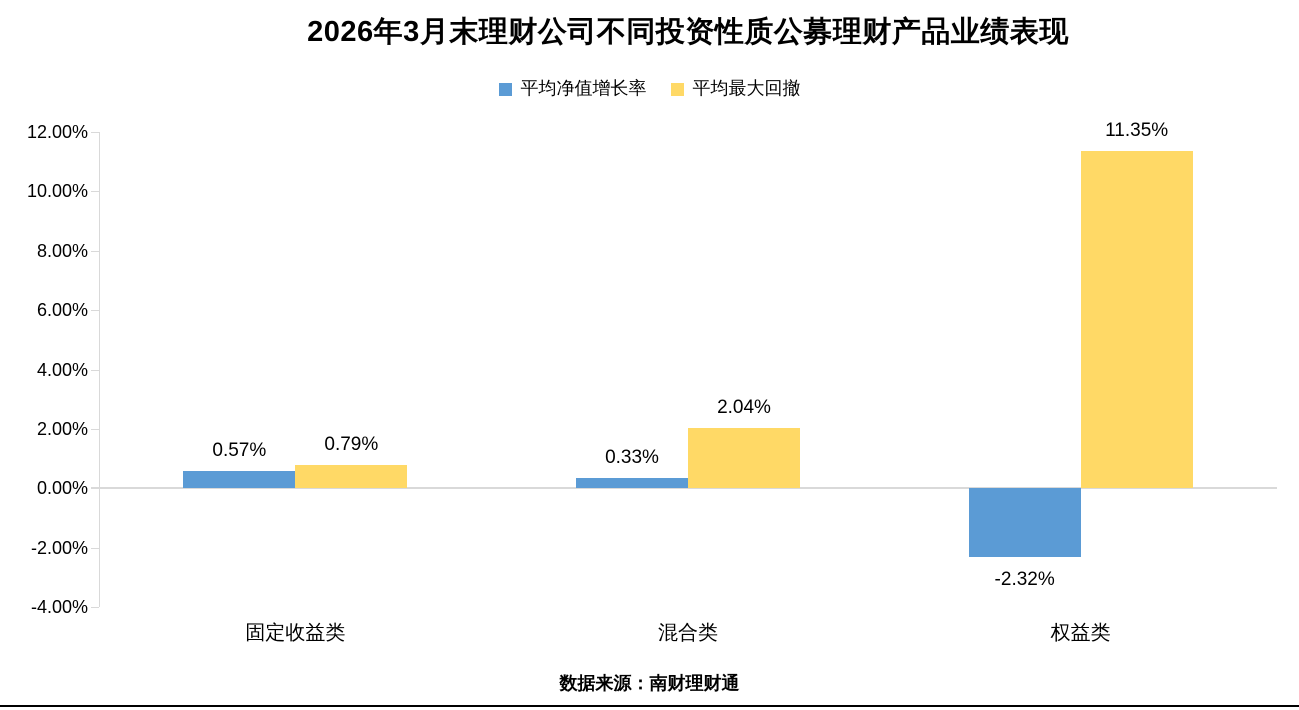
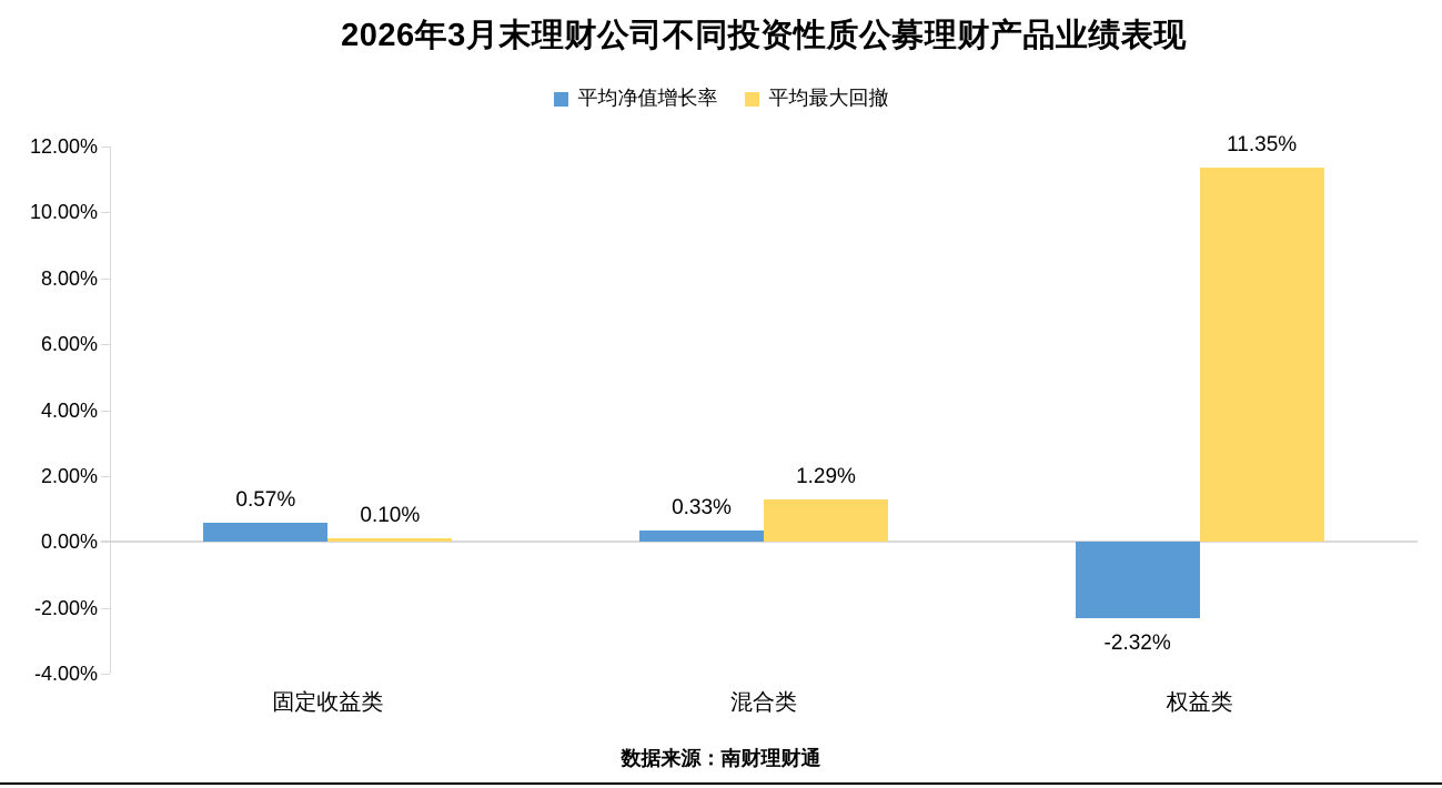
平均最大回撤/固定收益类: 0.79% -> 0.10%
平均最大回撤/混合类: 2.04% -> 1.29%
